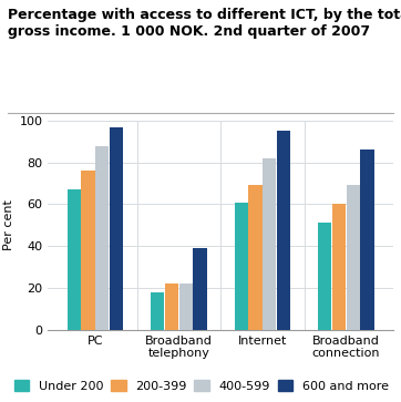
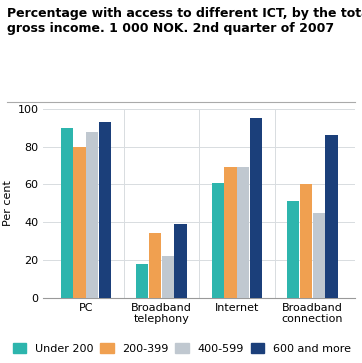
Under 200/PC: 67 -> 90
200-399/PC: 76 -> 80
600 and more/PC: 97 -> 93
200-399/Broadband telephony: 22 -> 34
400-599/Internet: 82 -> 69
400-599/Broadband connection: 69 -> 45
